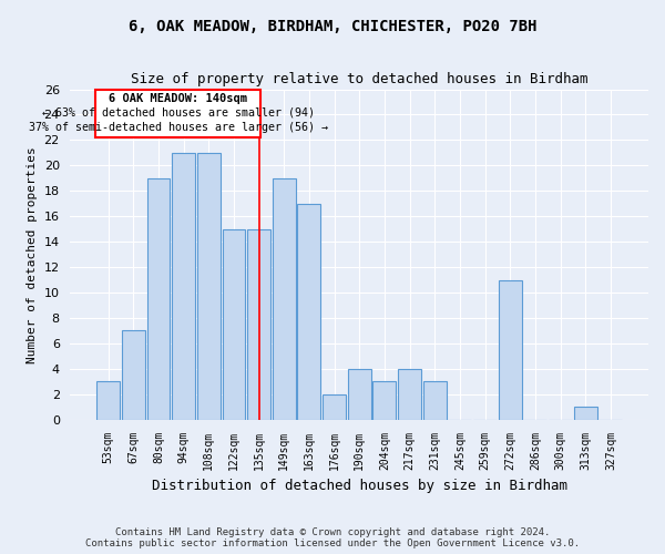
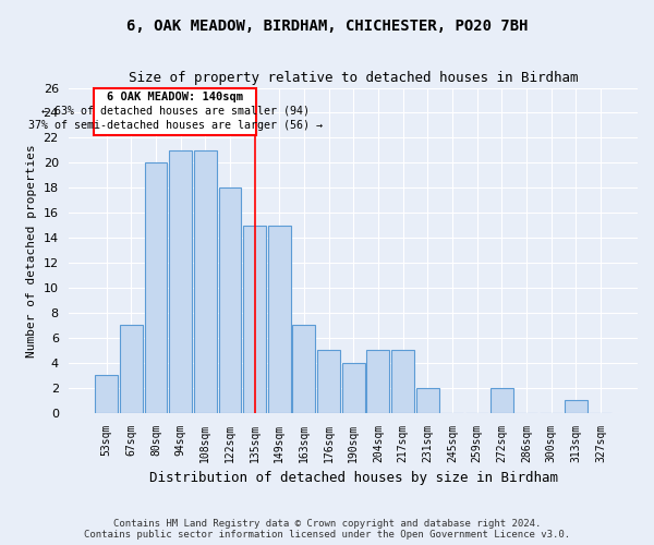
80sqm: 19 -> 20
122sqm: 15 -> 18
149sqm: 19 -> 15
163sqm: 17 -> 7
176sqm: 2 -> 5
204sqm: 3 -> 5
217sqm: 4 -> 5
231sqm: 3 -> 2
272sqm: 11 -> 2
